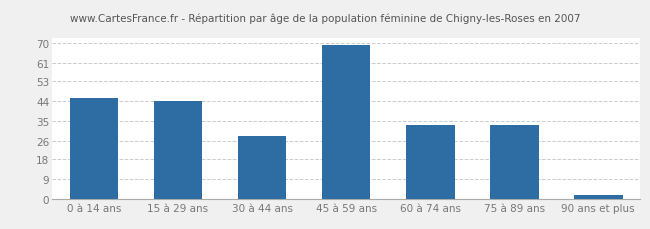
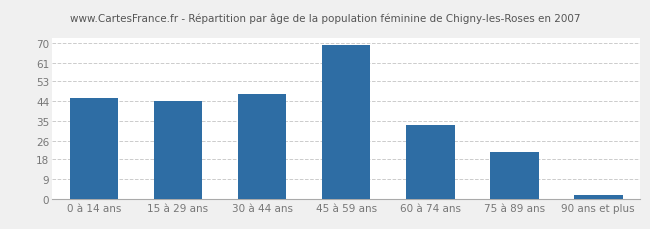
30 à 44 ans: 28 -> 47
75 à 89 ans: 33 -> 21
